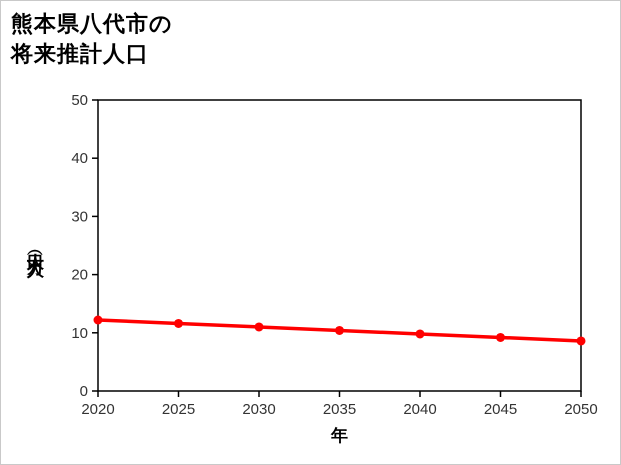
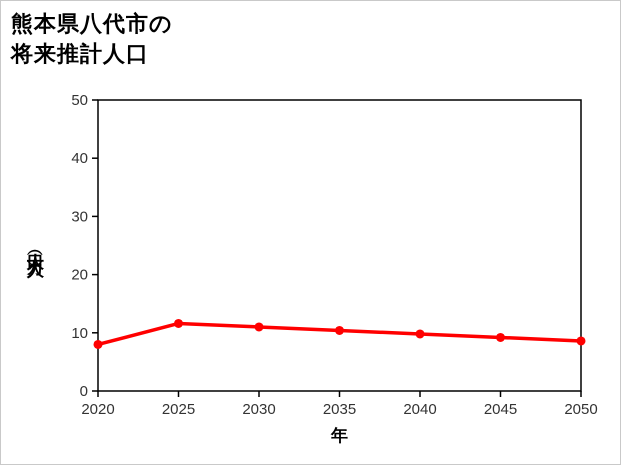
2020: 12 -> 8
